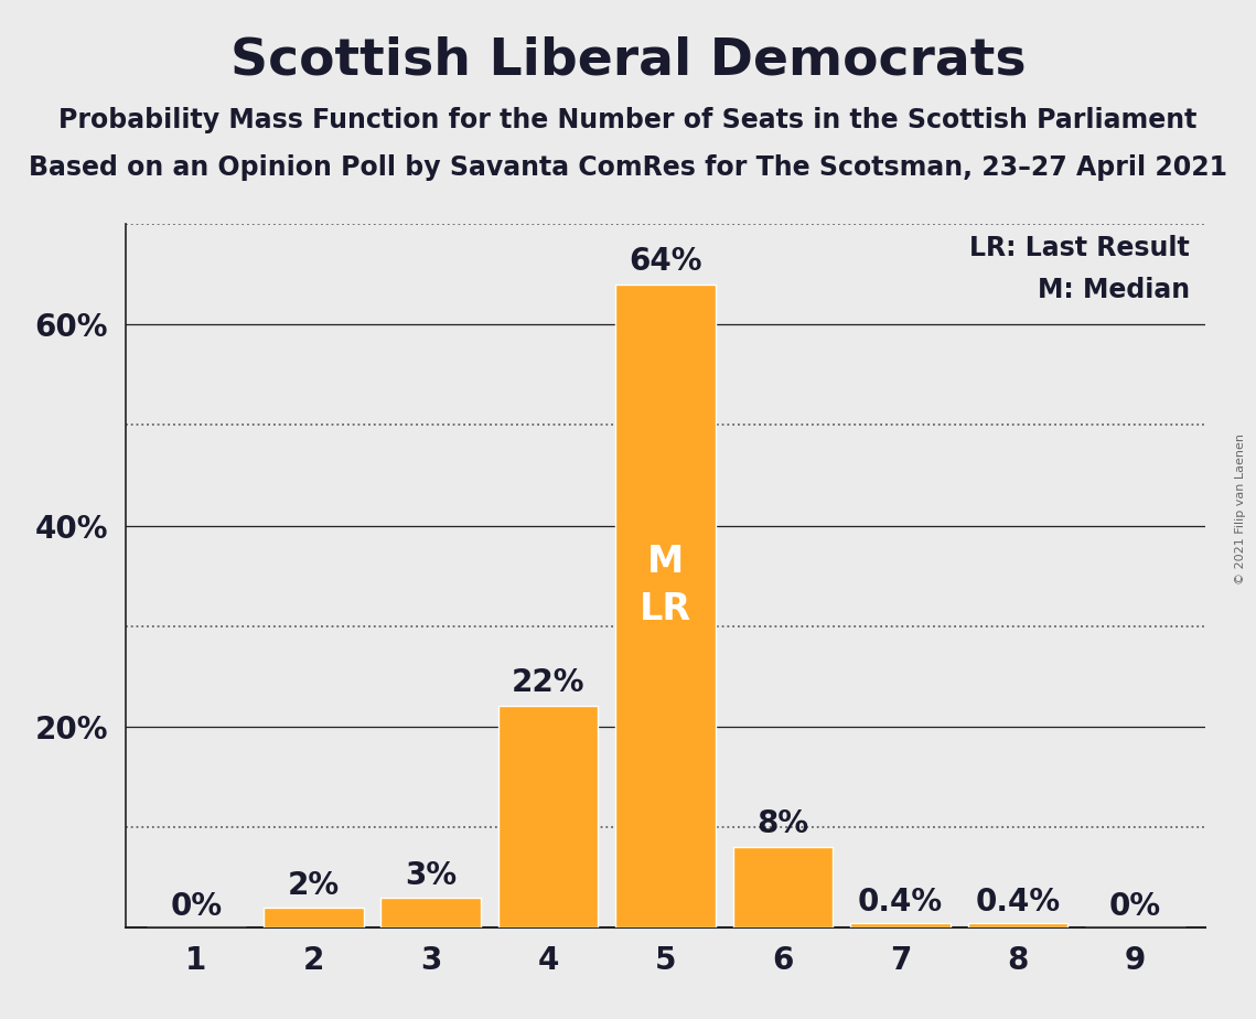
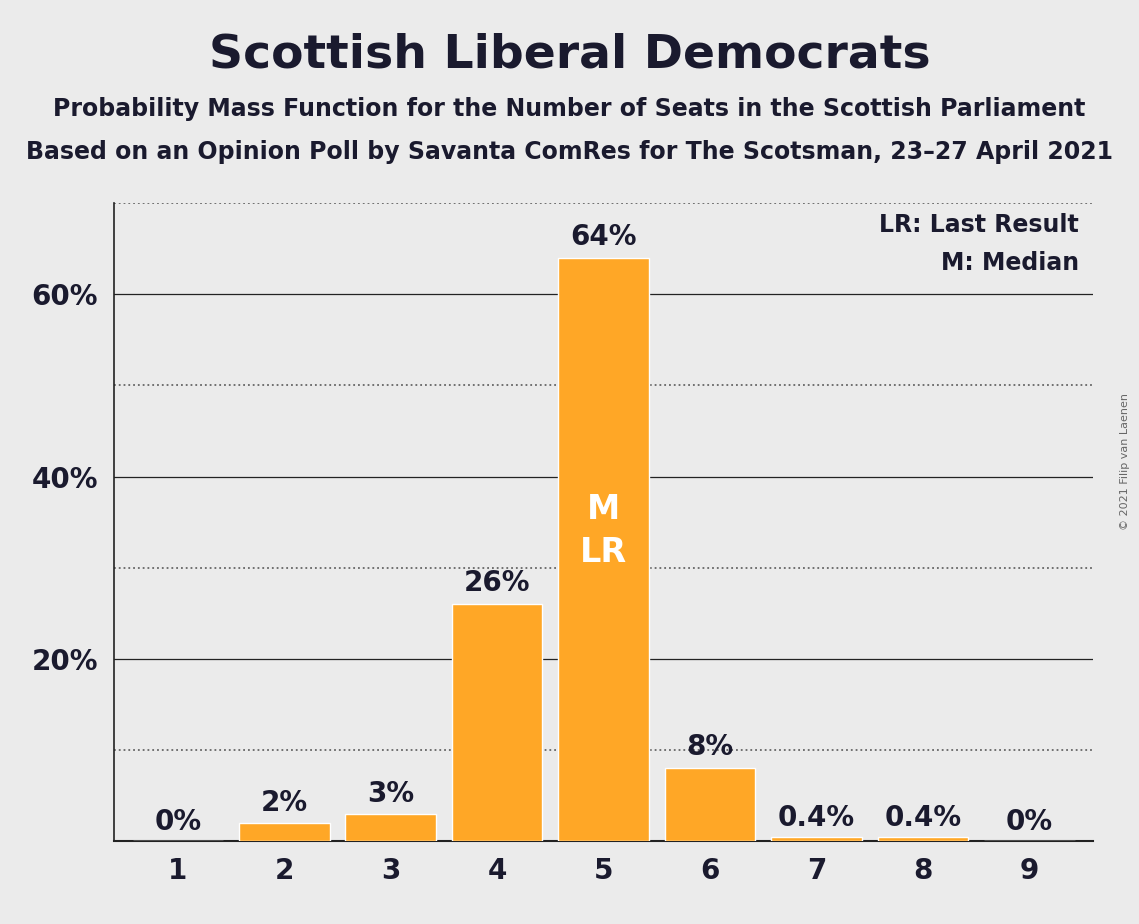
4: 22% -> 26%
